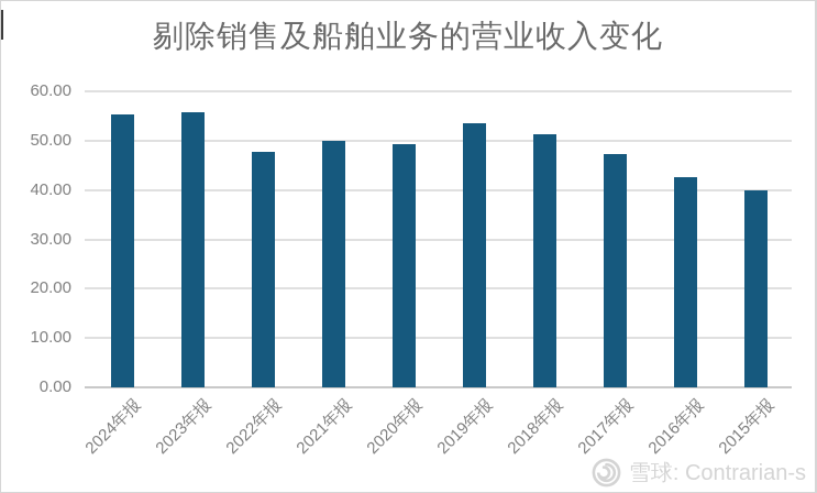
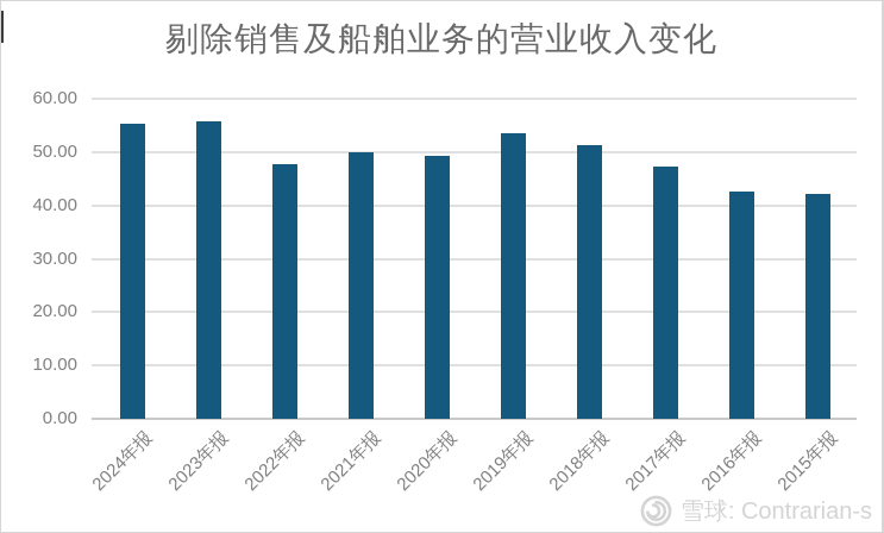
2015年报: 40 -> 42
